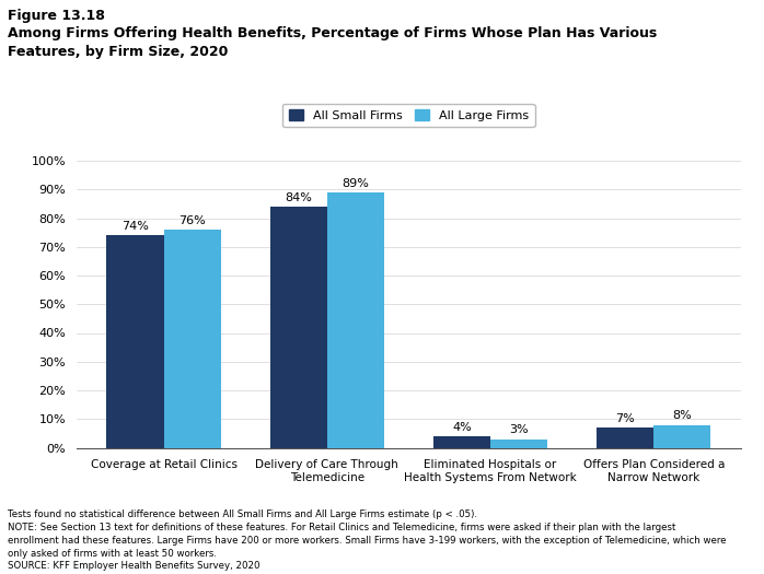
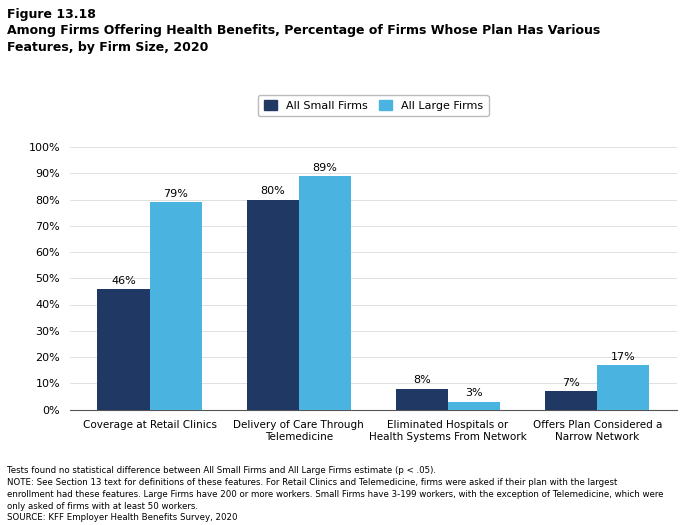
All Small Firms/Coverage at Retail Clinics: 74% -> 46%
All Large Firms/Coverage at Retail Clinics: 76% -> 79%
All Small Firms/Delivery of Care Through Telemedicine: 84% -> 80%
All Small Firms/Eliminated Hospitals or Health Systems From Network: 4% -> 8%
All Large Firms/Offers Plan Considered a Narrow Network: 8% -> 17%
